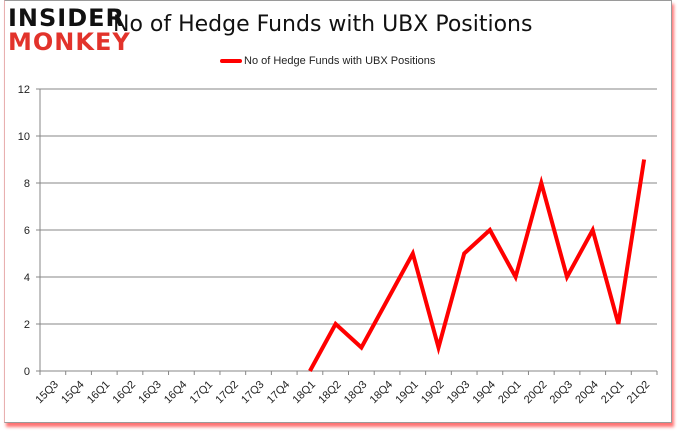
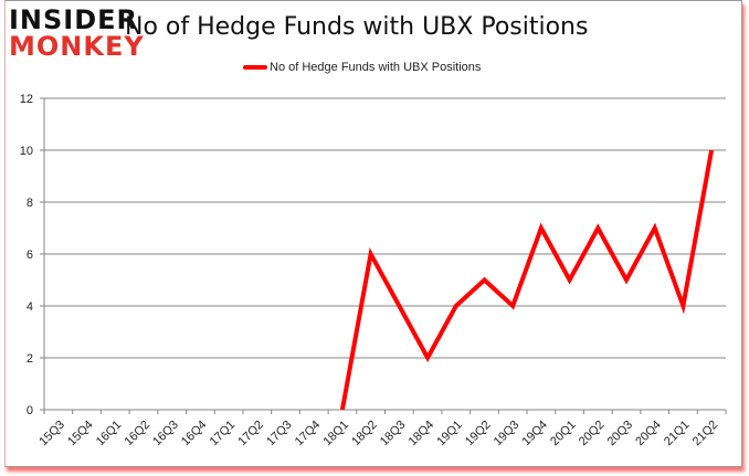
18Q2: 2 -> 6
18Q3: 1 -> 4
18Q4: 3 -> 2
19Q1: 5 -> 4
19Q2: 1 -> 5
19Q3: 5 -> 4
19Q4: 6 -> 7
20Q1: 4 -> 5
20Q2: 8 -> 7
20Q3: 4 -> 5
20Q4: 6 -> 7
21Q1: 2 -> 4
21Q2: 9 -> 10
